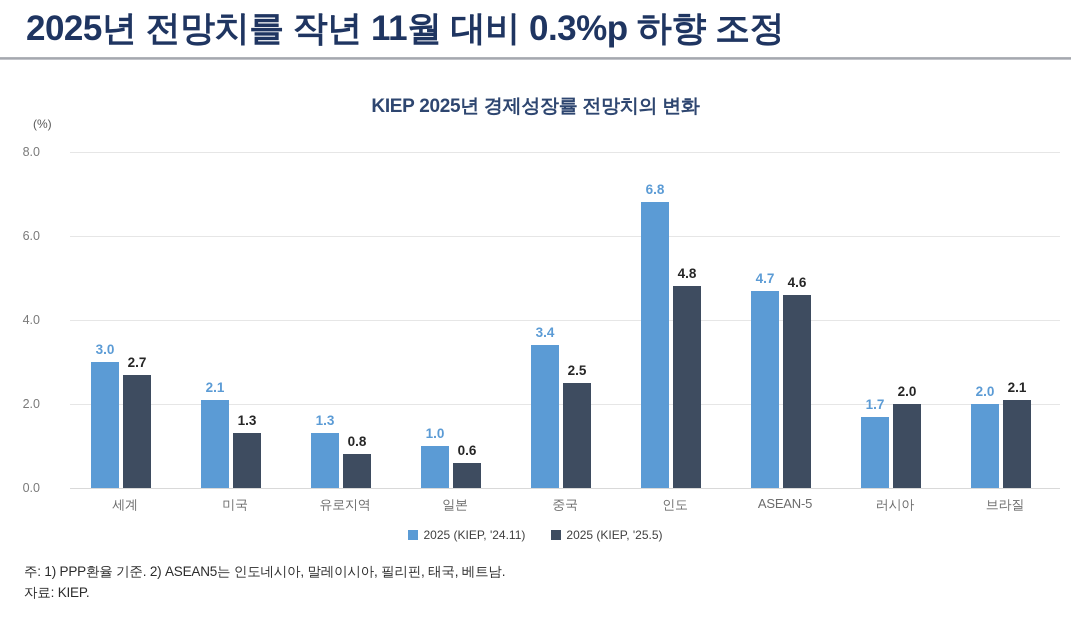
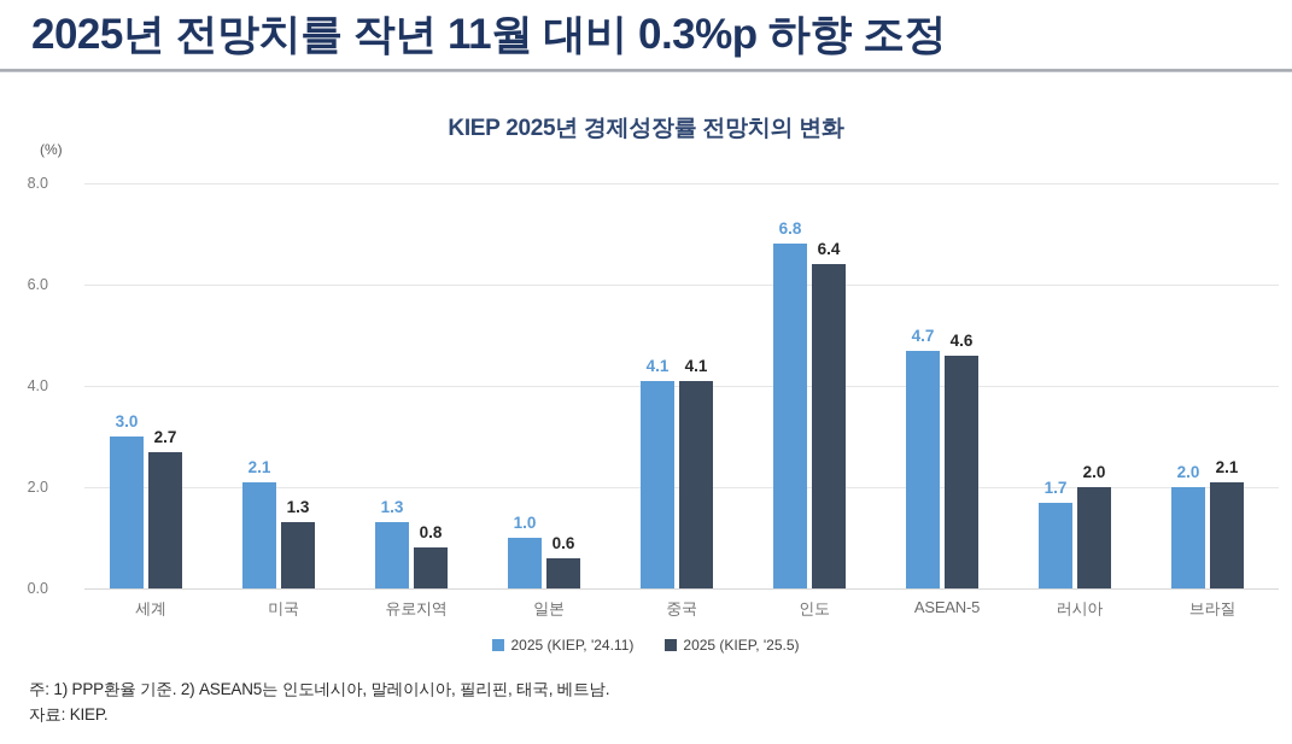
2025 (KIEP, '24.11)/중국: 3.4 -> 4.1
2025 (KIEP, '25.5)/중국: 2.5 -> 4.1
2025 (KIEP, '25.5)/인도: 4.8 -> 6.4
